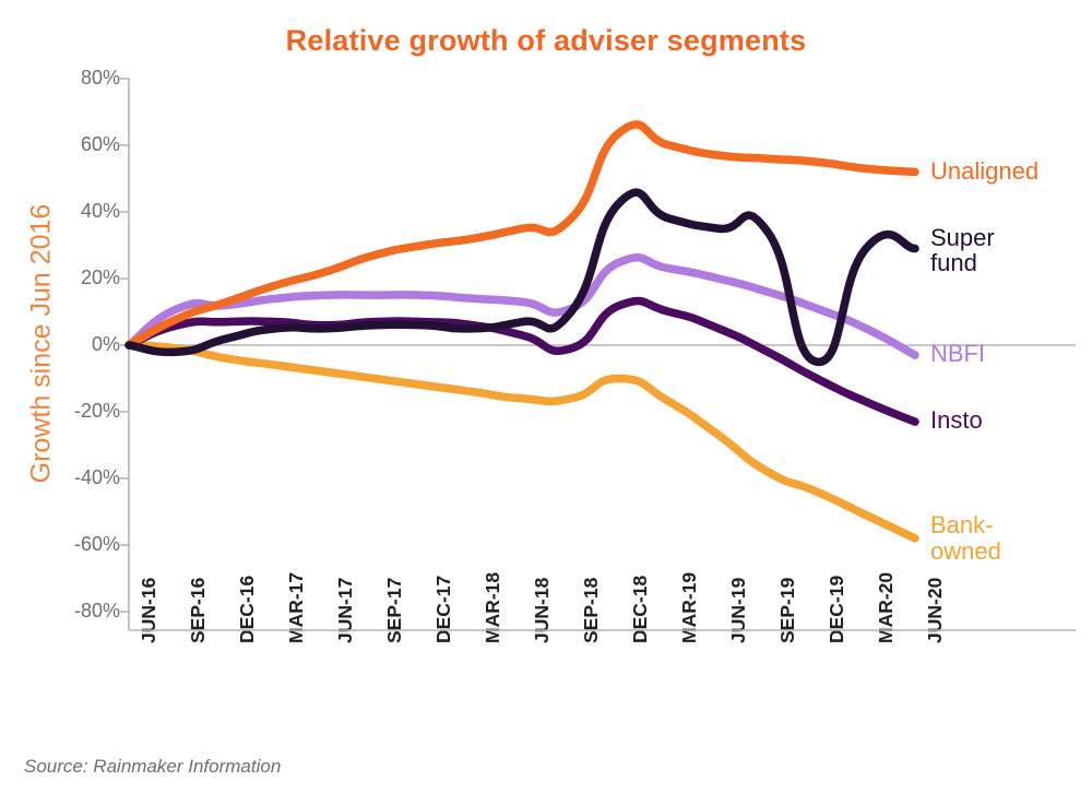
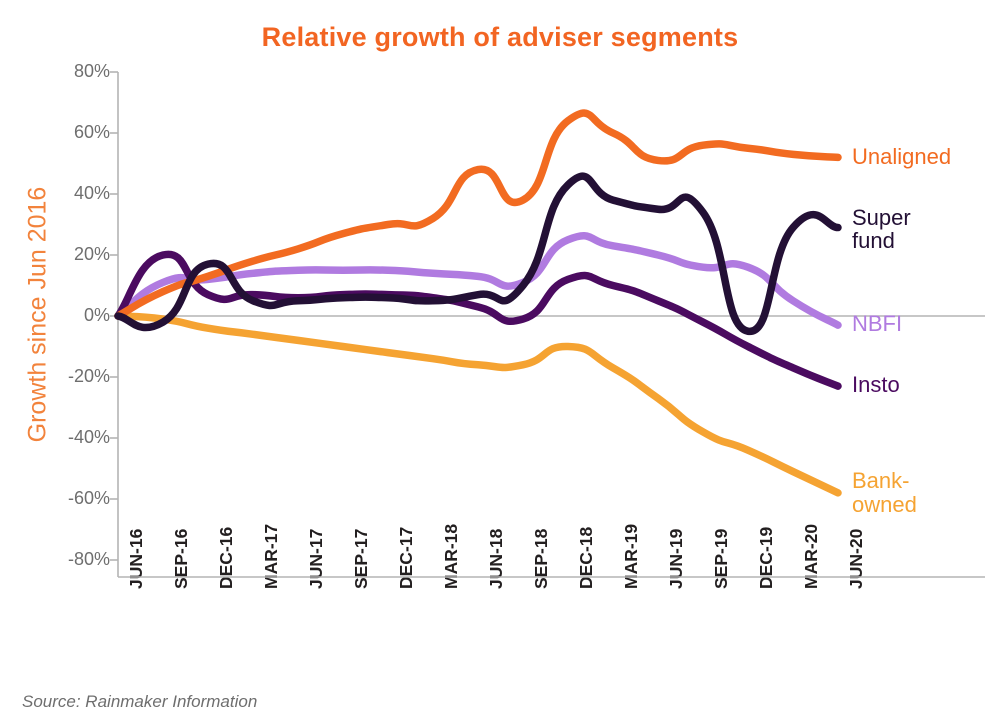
Insto/SEP-16: 6% -> 20%
Super fund/DEC-16: 2% -> 17%
Unaligned/JUN-18: 35% -> 48%
Unaligned/JUN-19: 57% -> 51%
NBFI/DEC-19: 11% -> 16%
